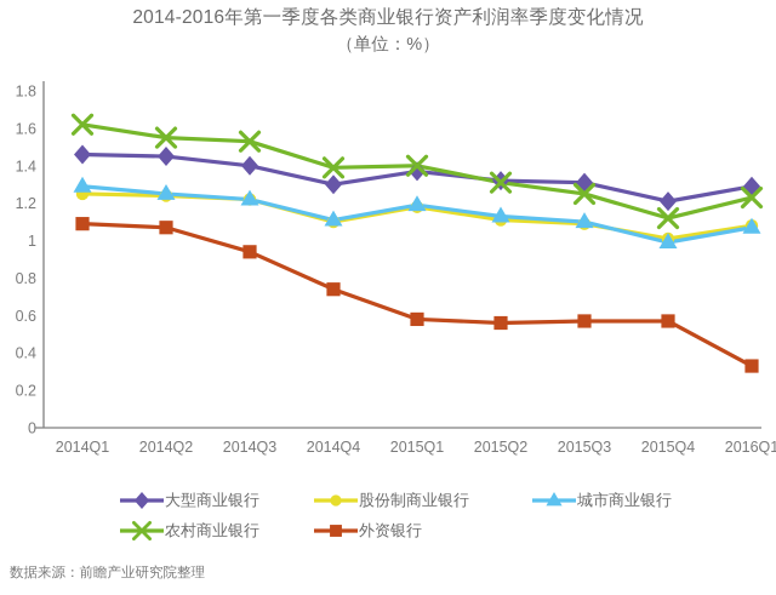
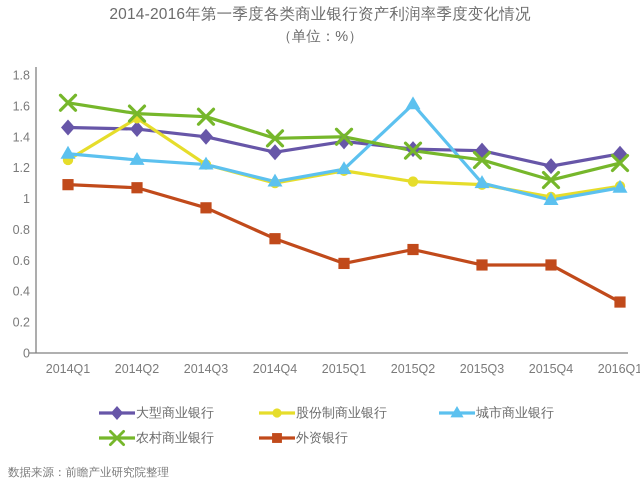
股份制商业银行/2014Q2: 1.24 -> 1.52
城市商业银行/2015Q2: 1.13 -> 1.61
外资银行/2015Q2: 0.56 -> 0.67
